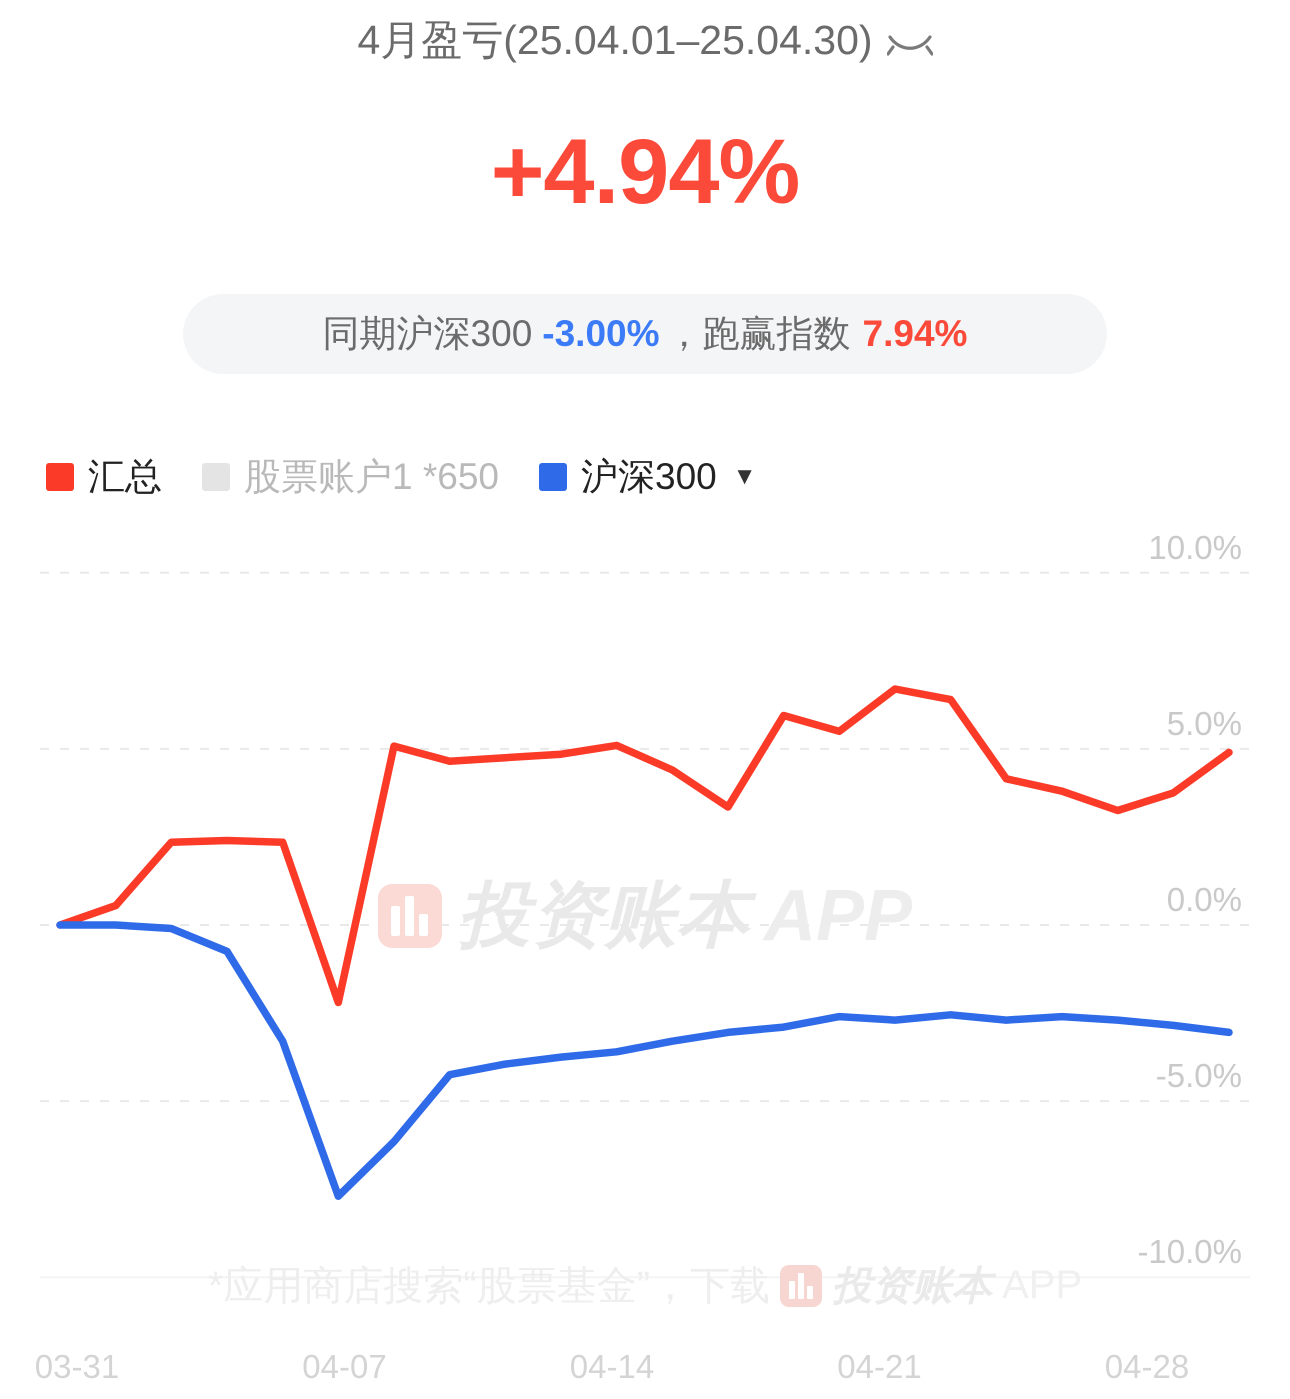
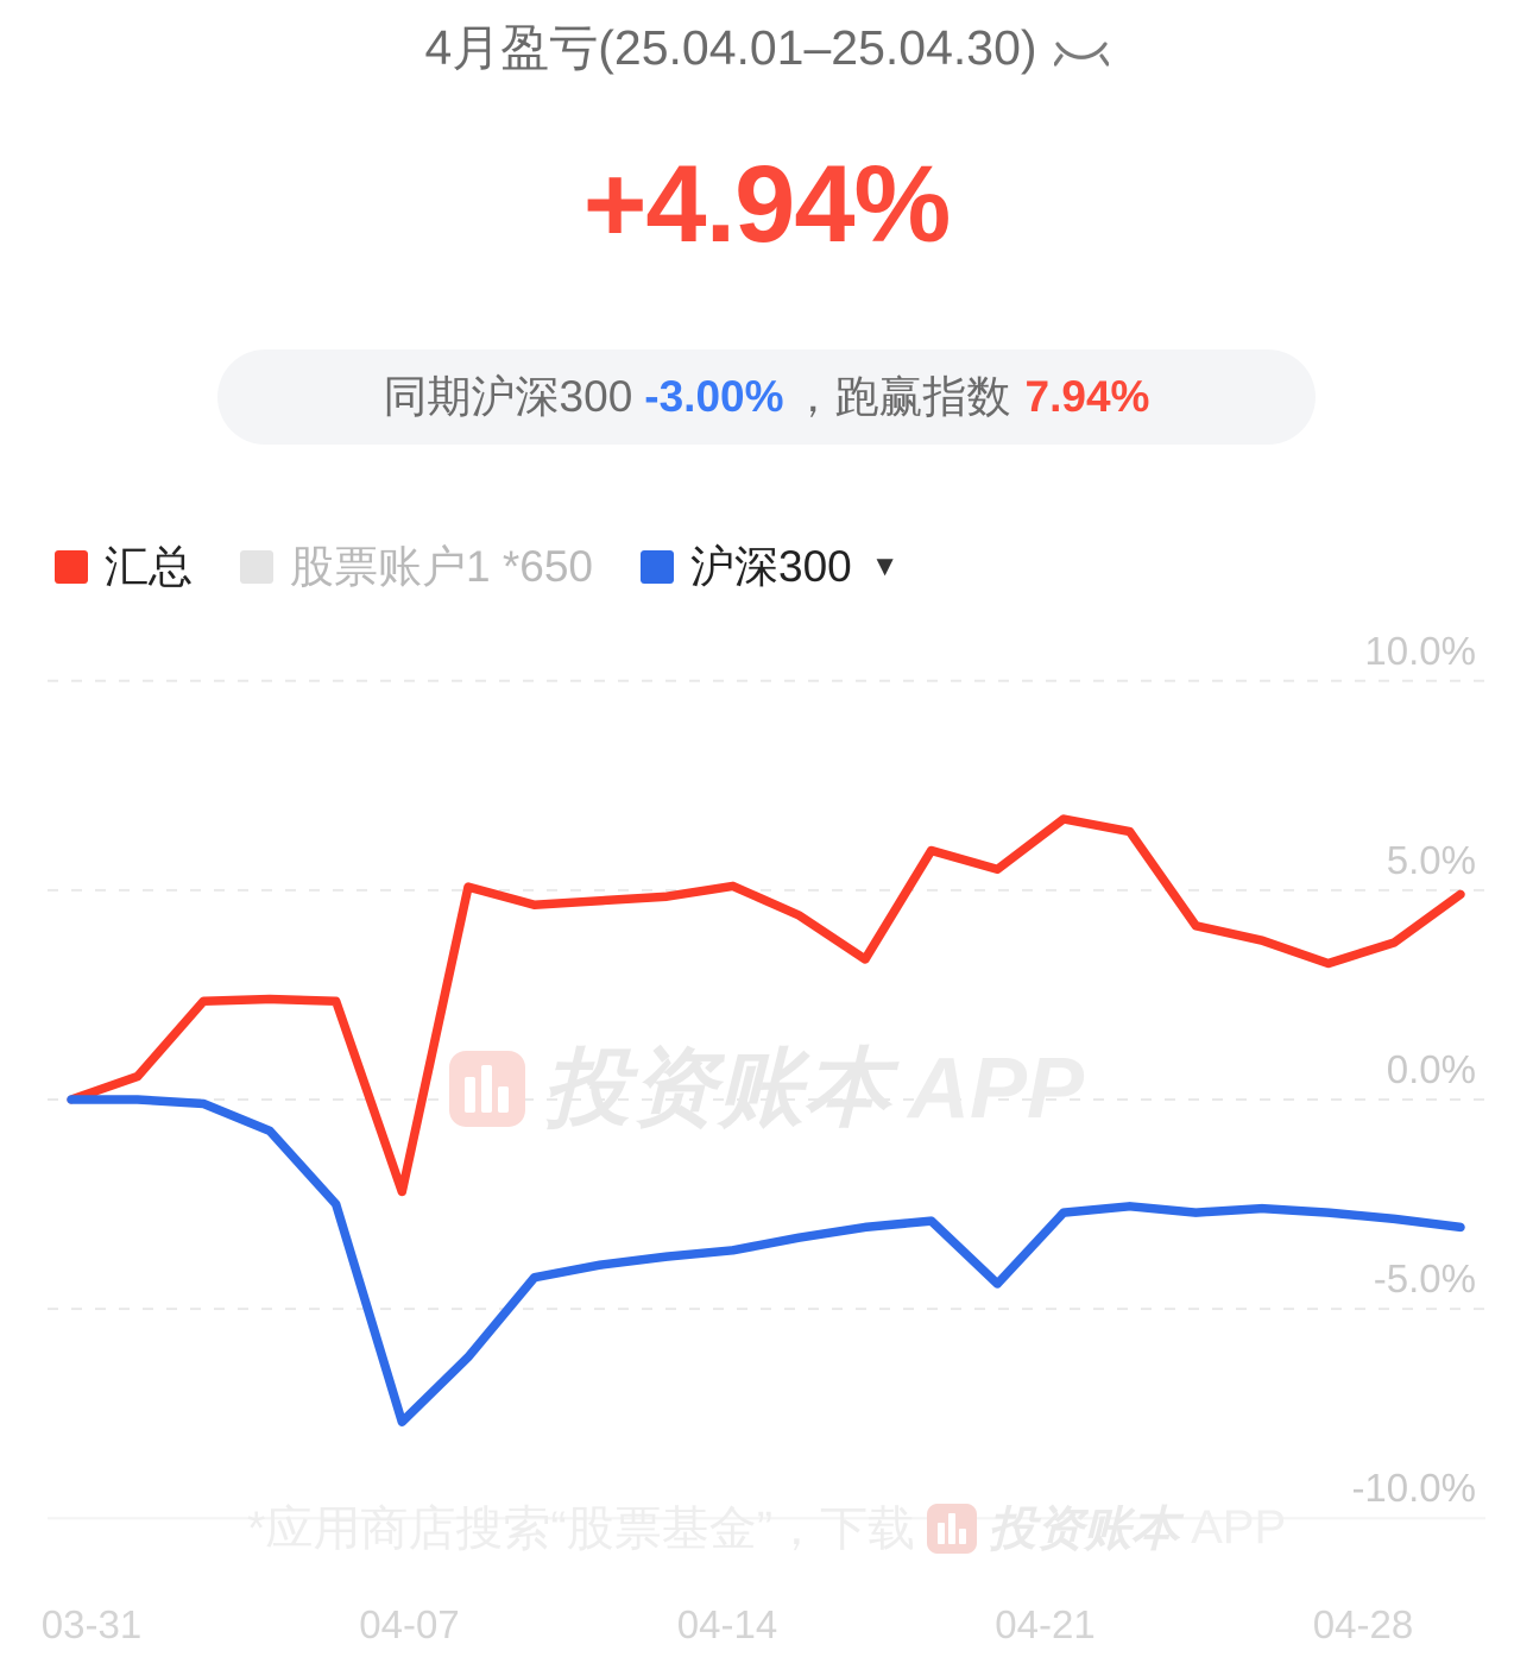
沪深300/04-07: -3.3% -> -2.5%
沪深300/04-21: -2.6% -> -4.4%
